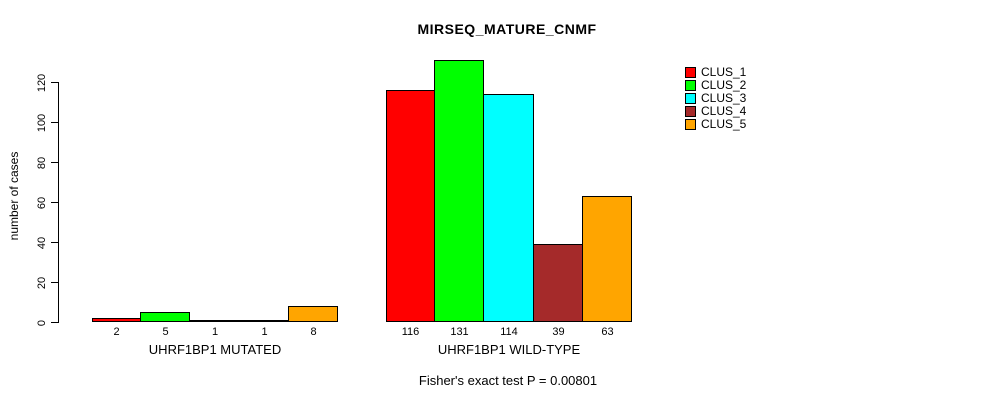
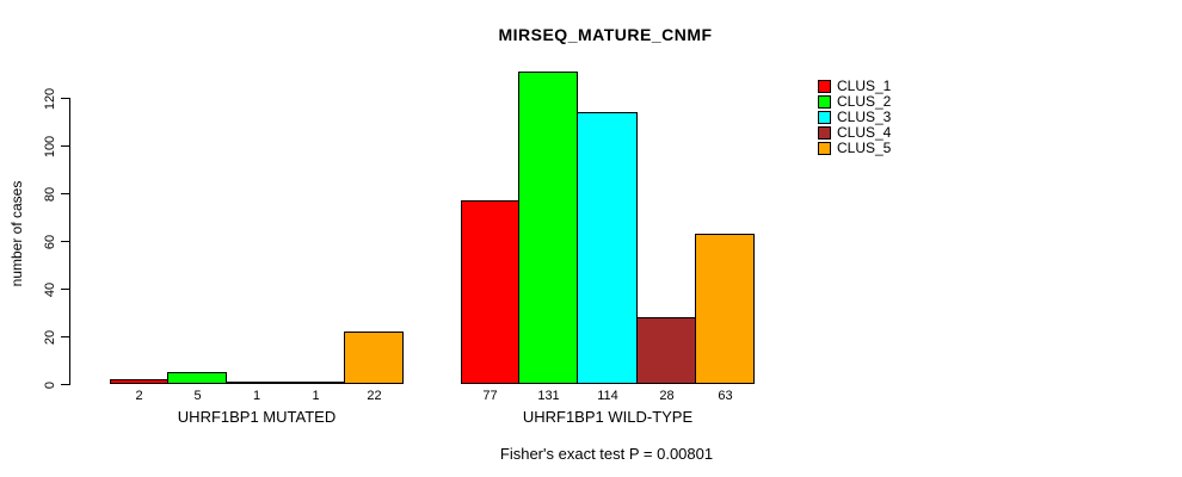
CLUS_5/UHRF1BP1 MUTATED: 8 -> 22
CLUS_1/UHRF1BP1 WILD-TYPE: 116 -> 77
CLUS_4/UHRF1BP1 WILD-TYPE: 39 -> 28
